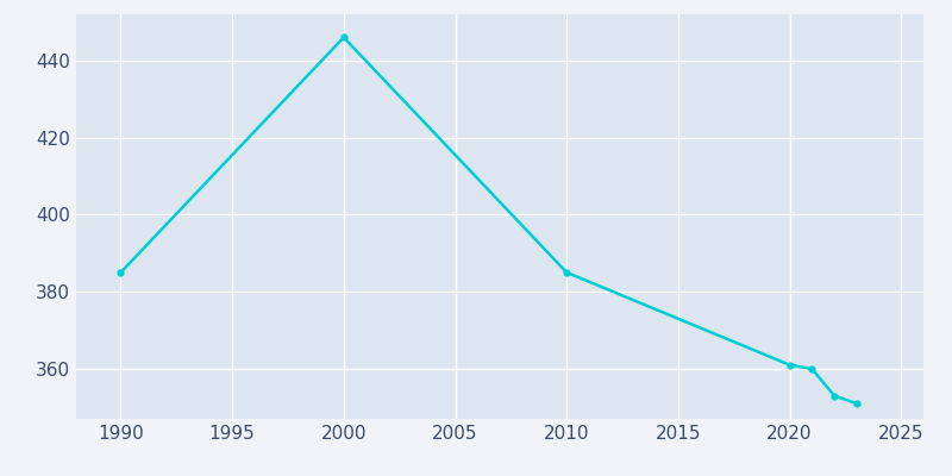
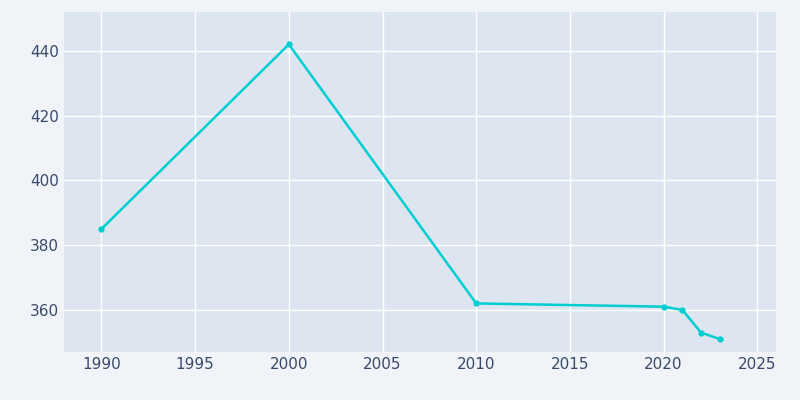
2000: 446 -> 442
2010: 385 -> 362
